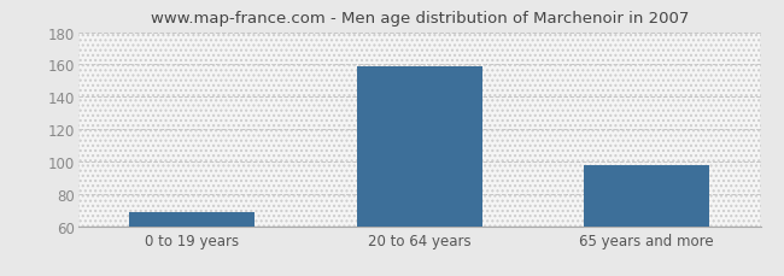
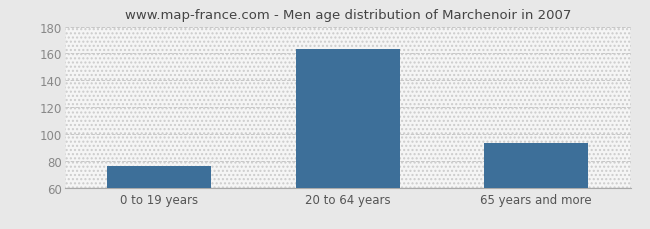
0 to 19 years: 69 -> 76
20 to 64 years: 159 -> 163
65 years and more: 98 -> 93
